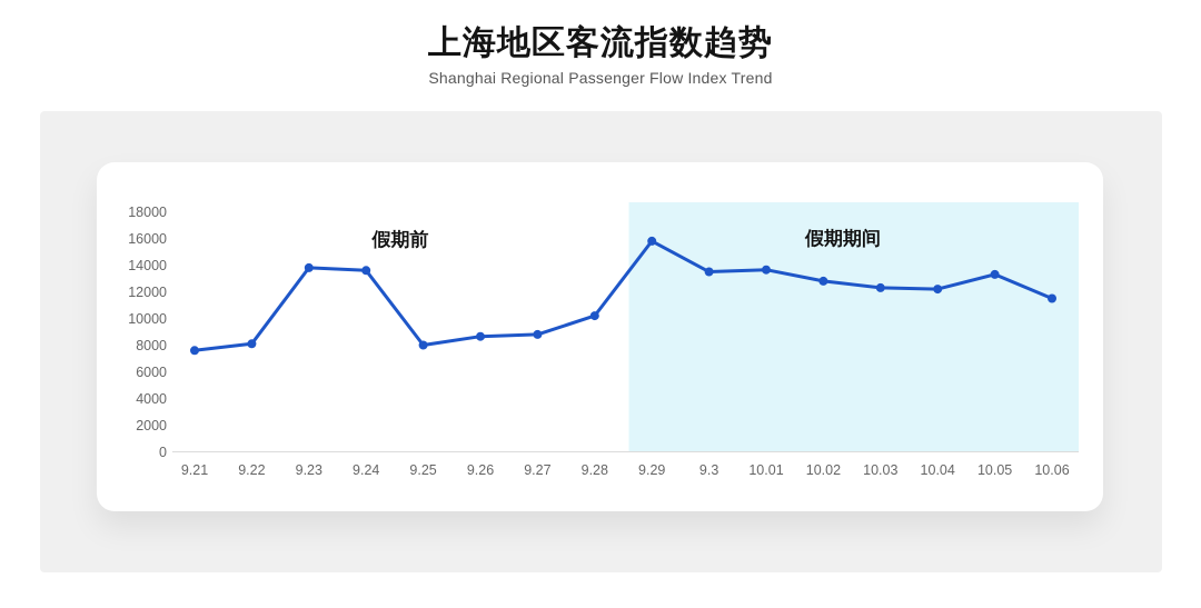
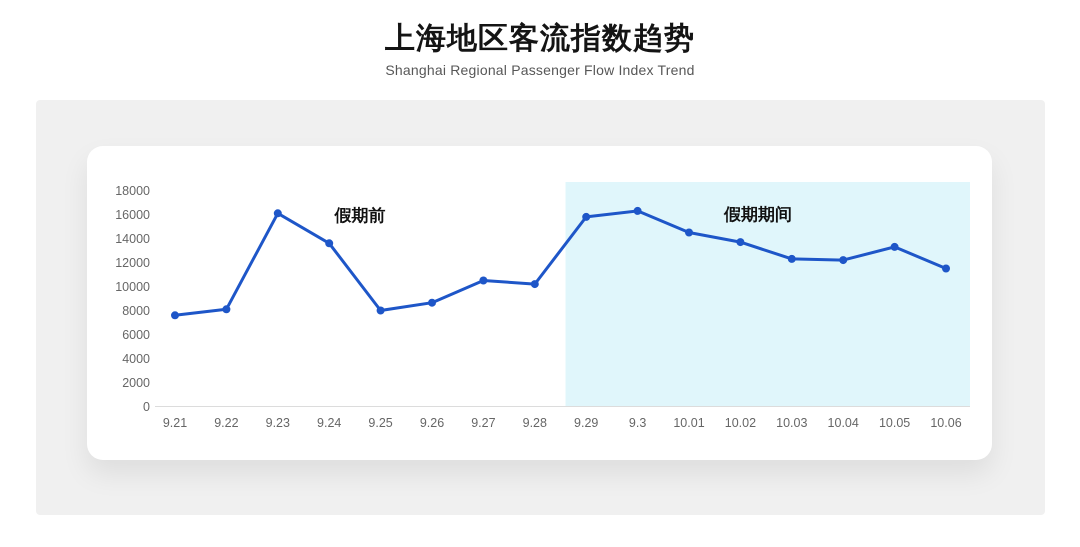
9.23: 13800 -> 16100
9.27: 8800 -> 10500
9.3: 13500 -> 16300
10.01: 13600 -> 14500
10.02: 12800 -> 13700
